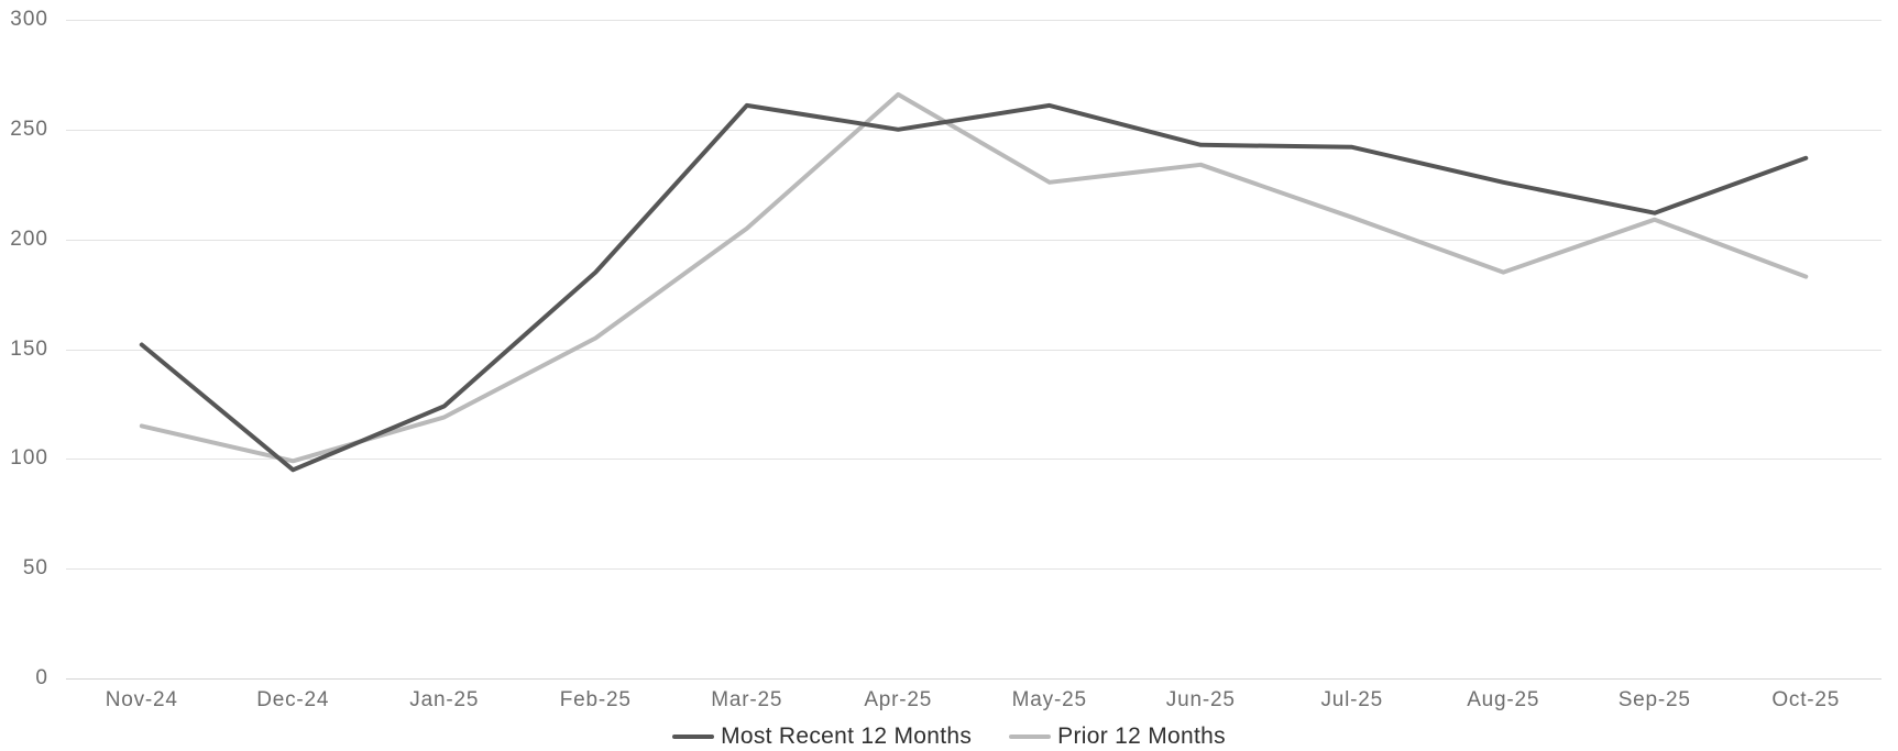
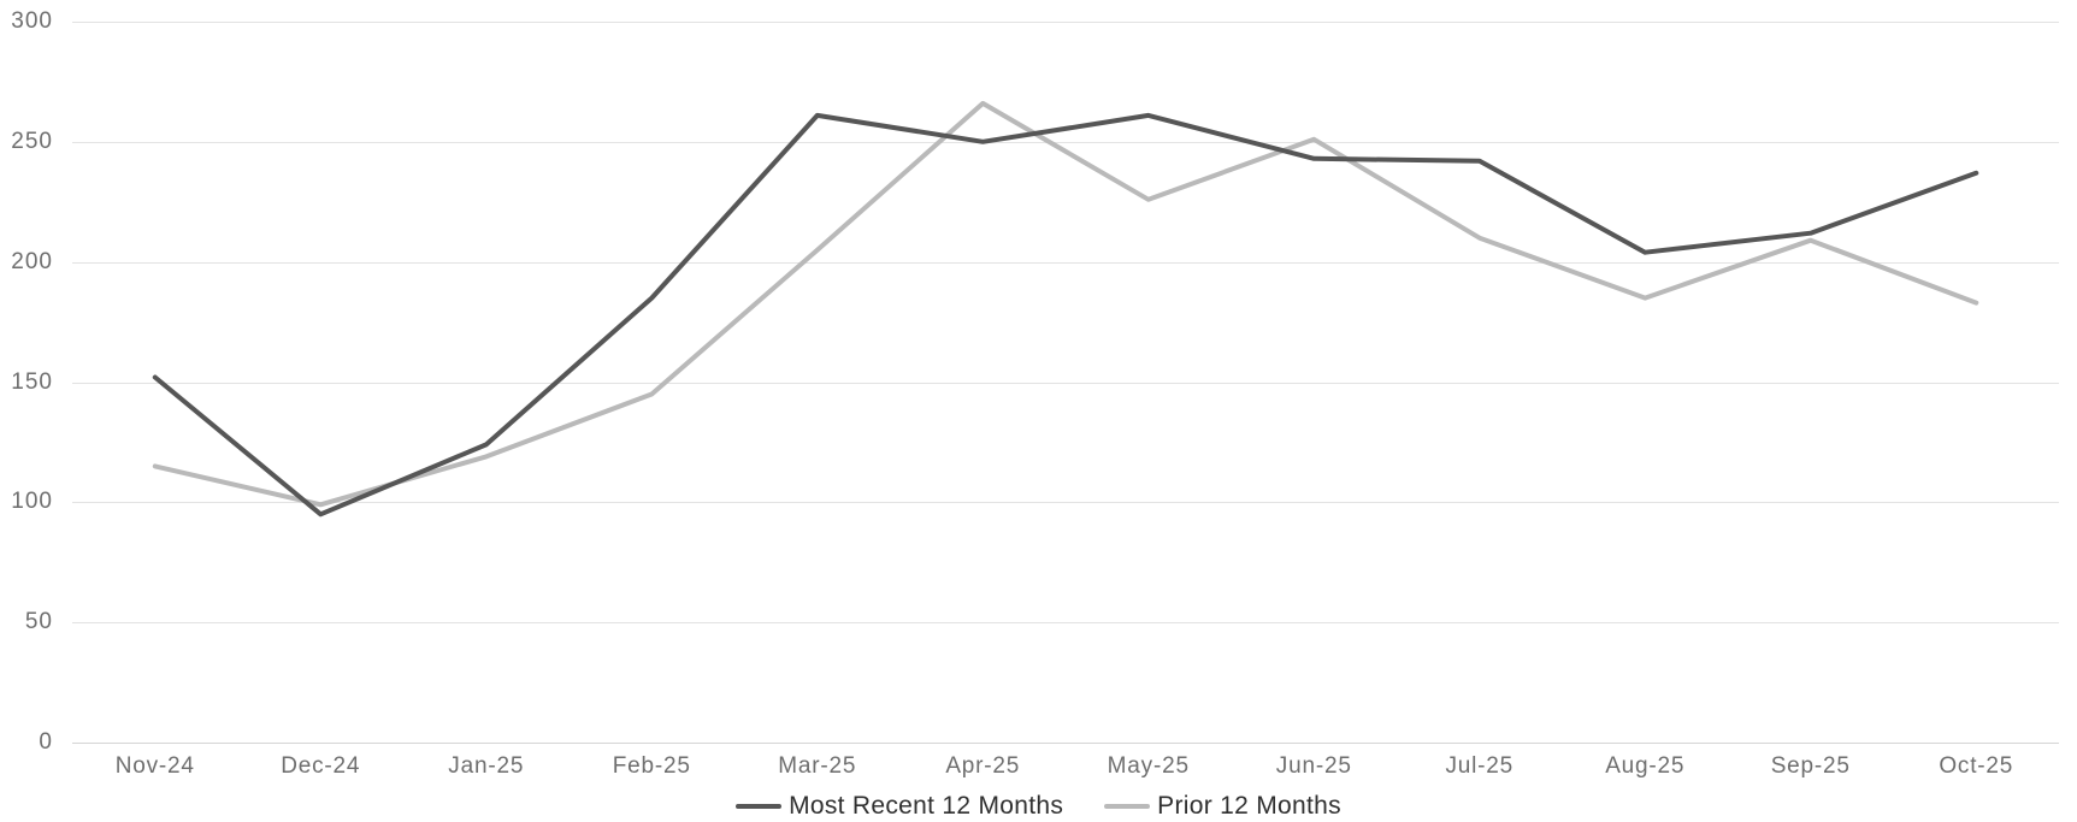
Prior 12 Months/Feb-25: 155 -> 145
Prior 12 Months/Jun-25: 234 -> 251
Most Recent 12 Months/Aug-25: 226 -> 204
